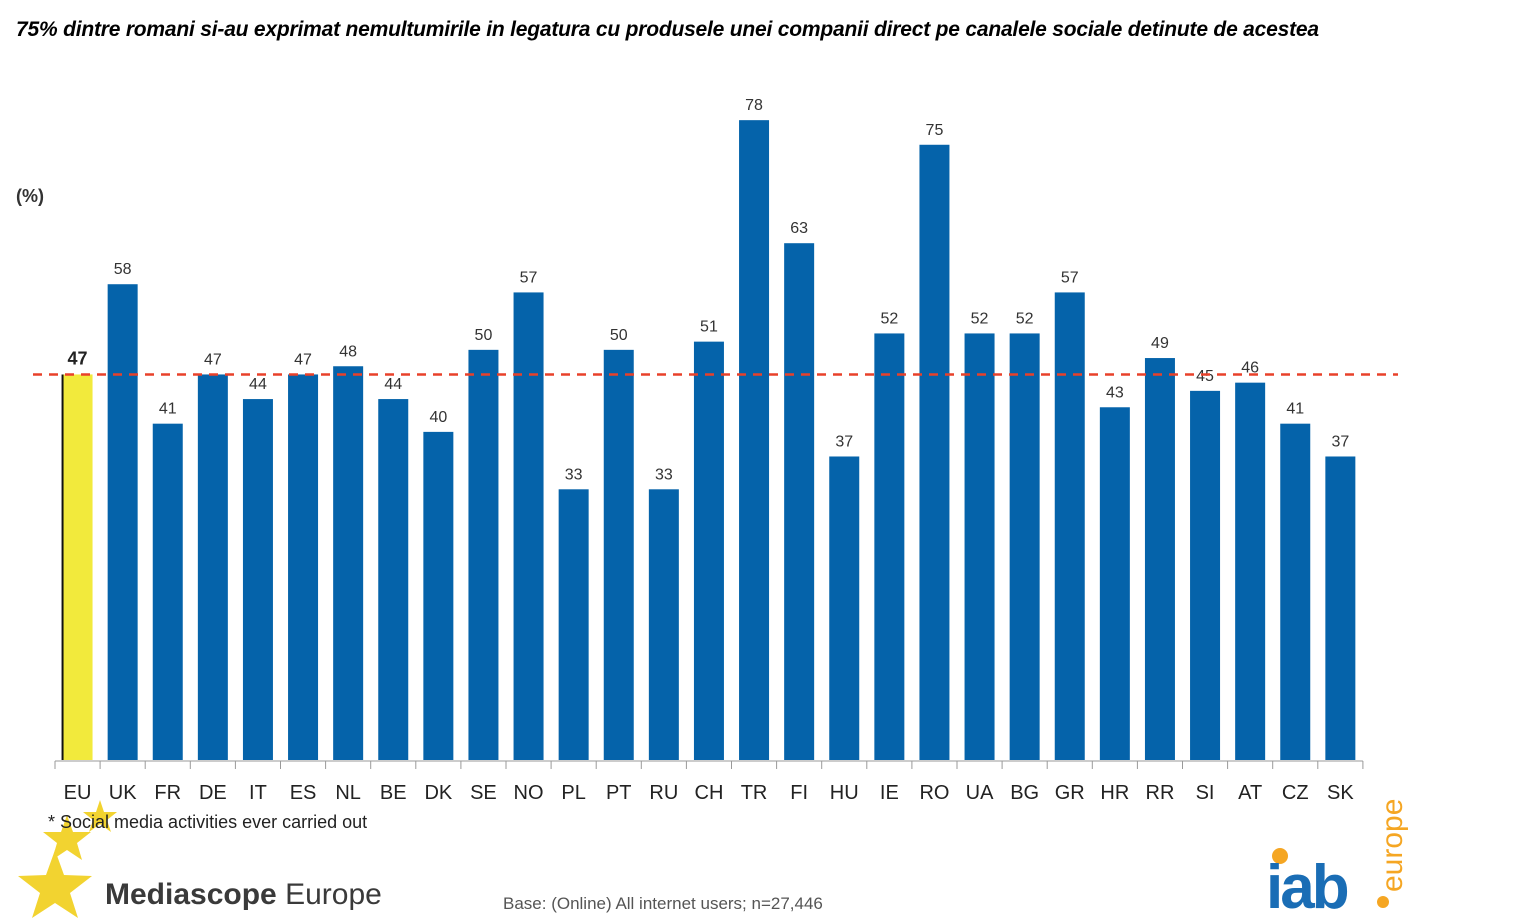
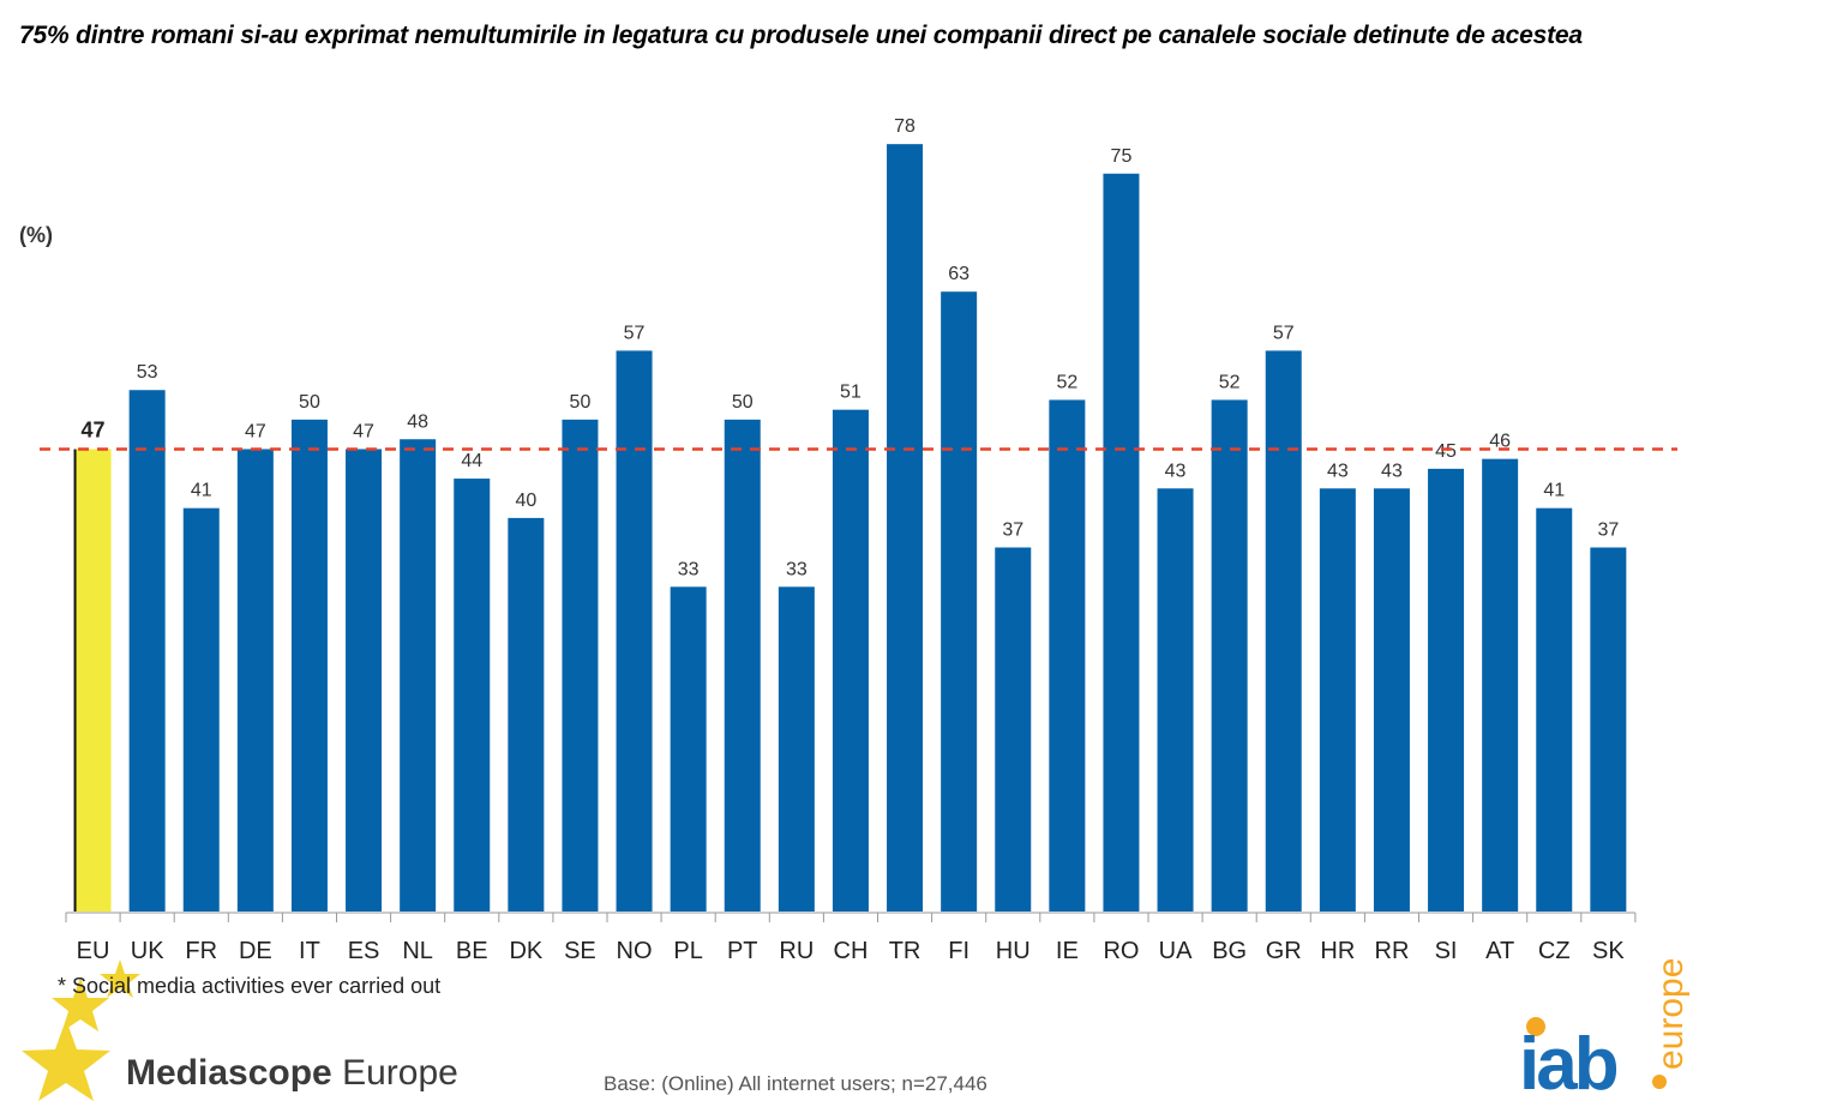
UK: 58 -> 53
IT: 44 -> 50
UA: 52 -> 43
RR: 49 -> 43
